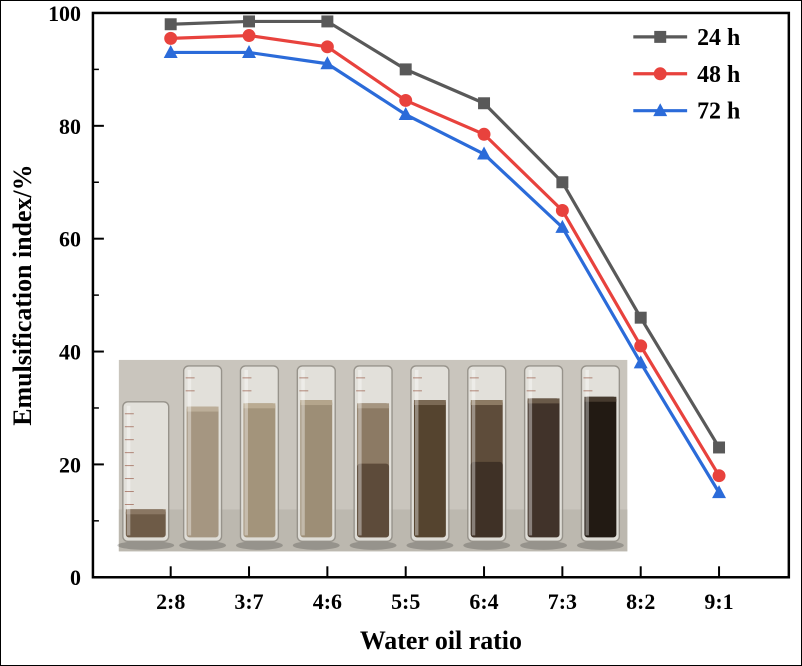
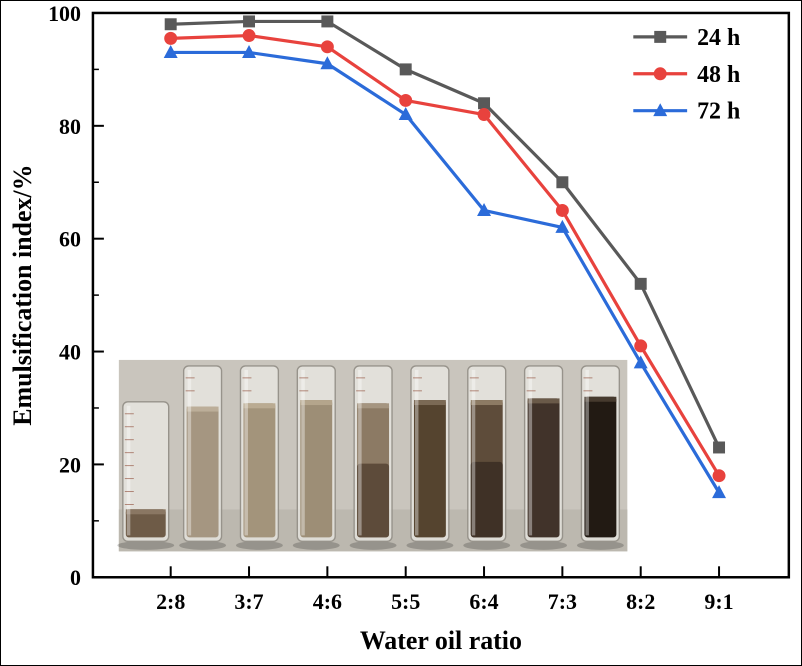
48 h/6:4: 78 -> 82
72 h/6:4: 75 -> 65
24 h/8:2: 46 -> 52
